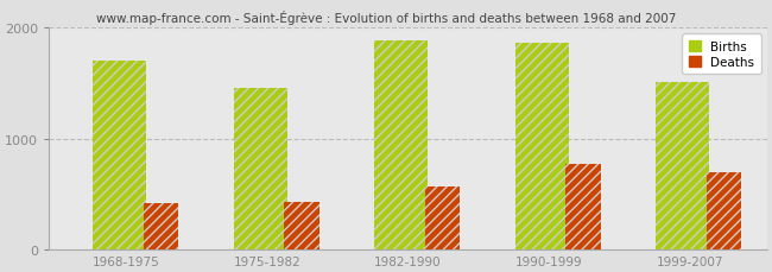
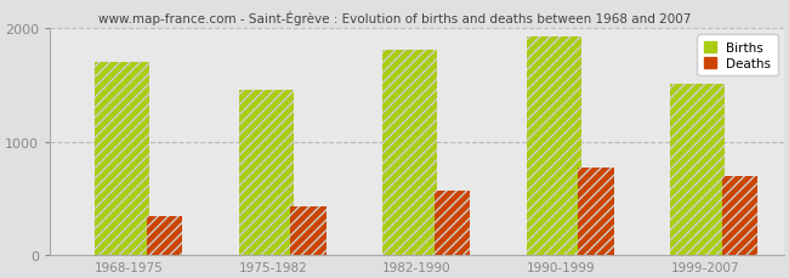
Deaths/1968-1975: 420 -> 340
Births/1982-1990: 1880 -> 1810
Births/1990-1999: 1860 -> 1930
